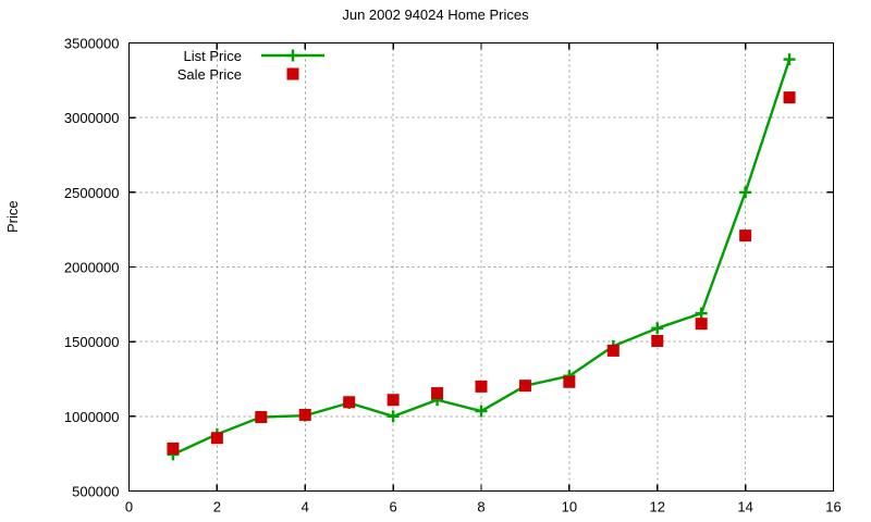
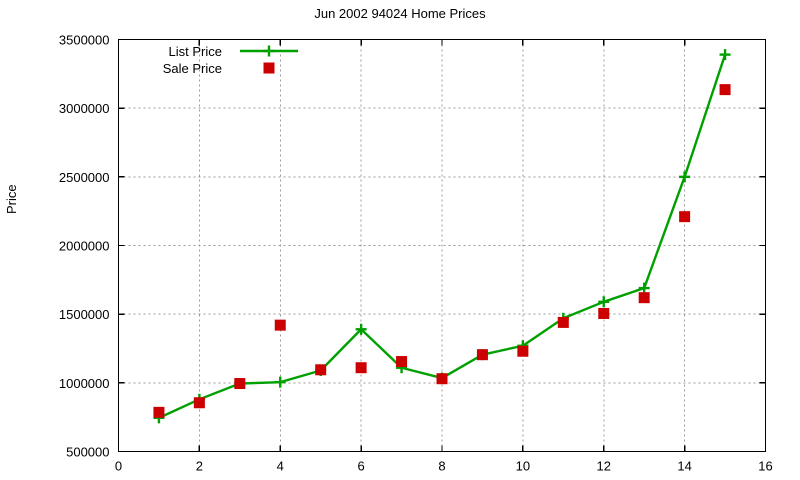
Sale Price/4: 1010000 -> 1420000
List Price/6: 1000000 -> 1390000
Sale Price/8: 1200000 -> 1030000
